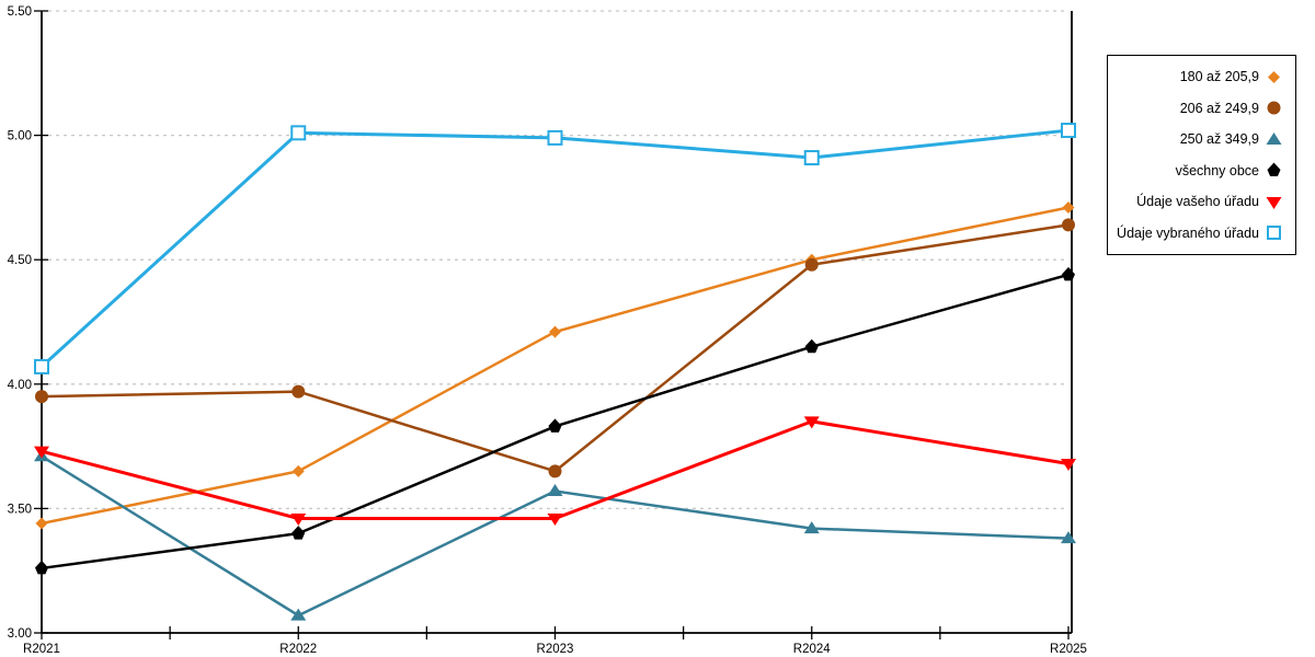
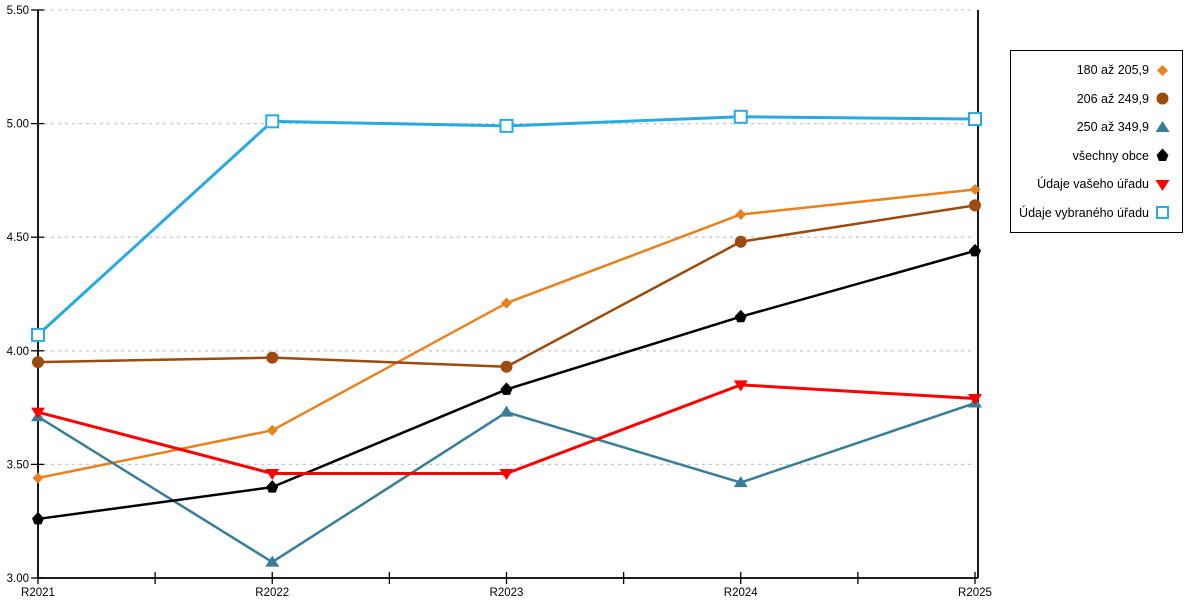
206 až 249,9/R2023: 3.65 -> 3.93
250 až 349,9/R2023: 3.57 -> 3.73
180 až 205,9/R2024: 4.50 -> 4.60
Údaje vybraného úřadu/R2024: 4.91 -> 5.03
250 až 349,9/R2025: 3.38 -> 3.77
Údaje vašeho úřadu/R2025: 3.68 -> 3.79
